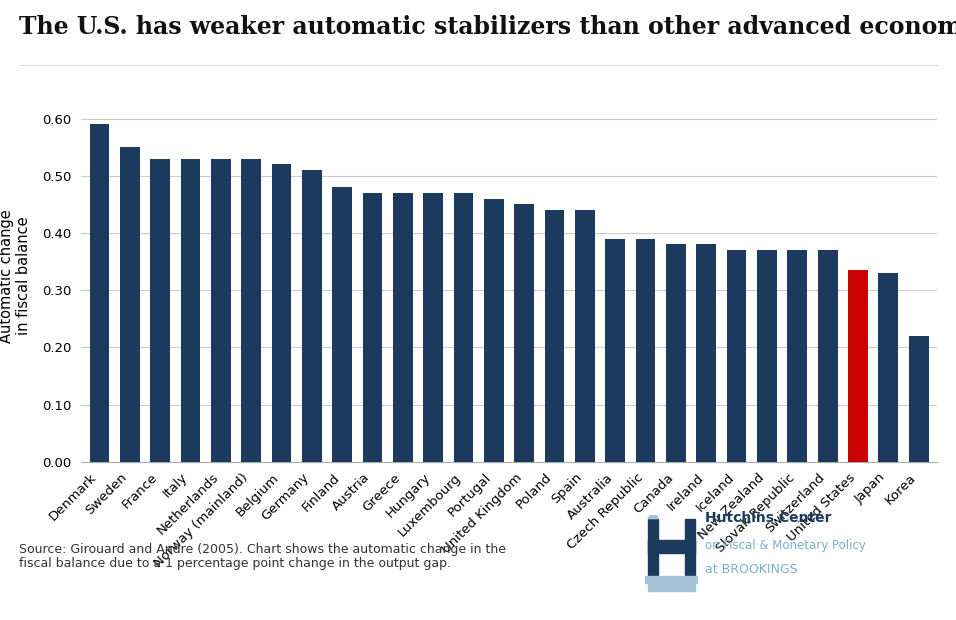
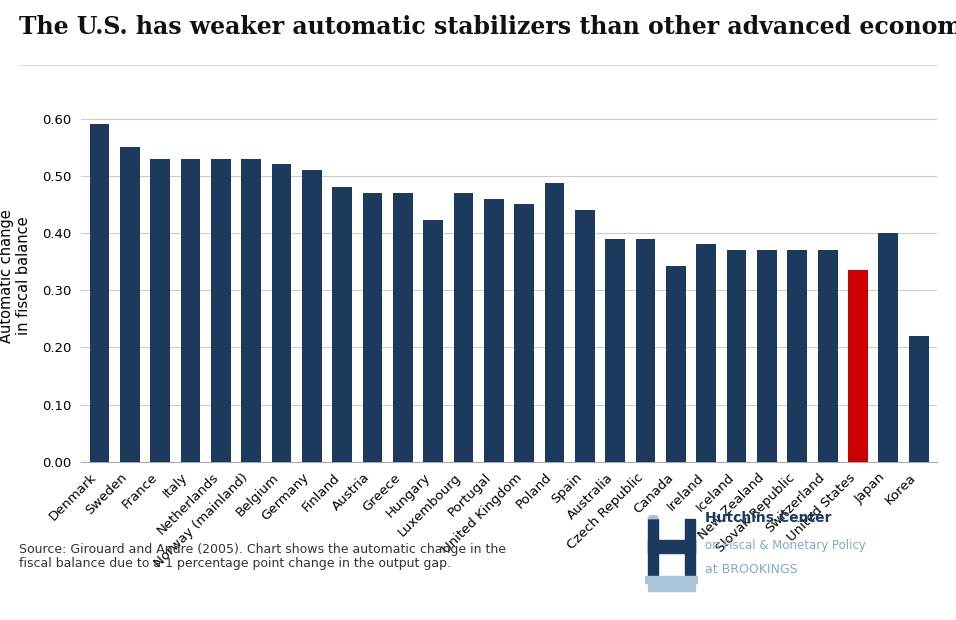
Hungary: 0.470 -> 0.422
Poland: 0.440 -> 0.488
Canada: 0.380 -> 0.342
Japan: 0.330 -> 0.400
